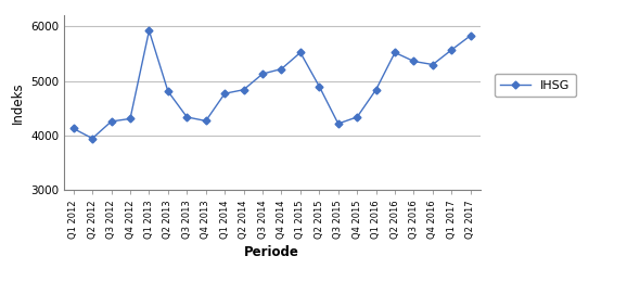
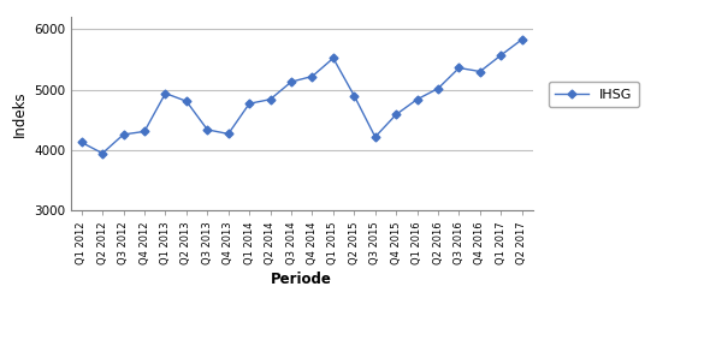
Q1 2013: 5920 -> 4940
Q4 2015: 4340 -> 4590
Q2 2016: 5520 -> 5020
